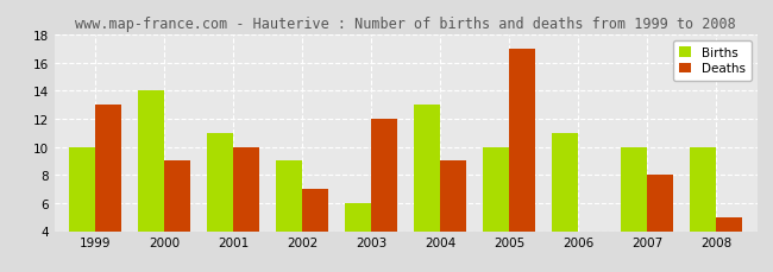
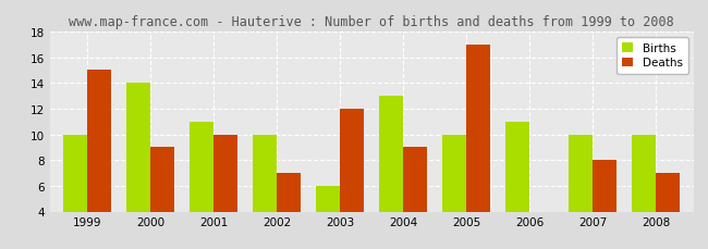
Deaths/1999: 13 -> 15
Births/2002: 9 -> 10
Deaths/2008: 5 -> 7
